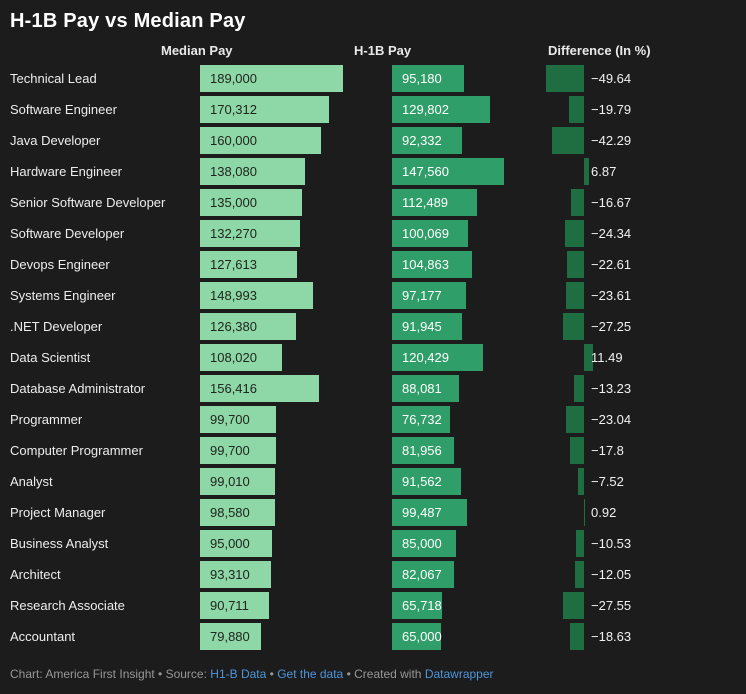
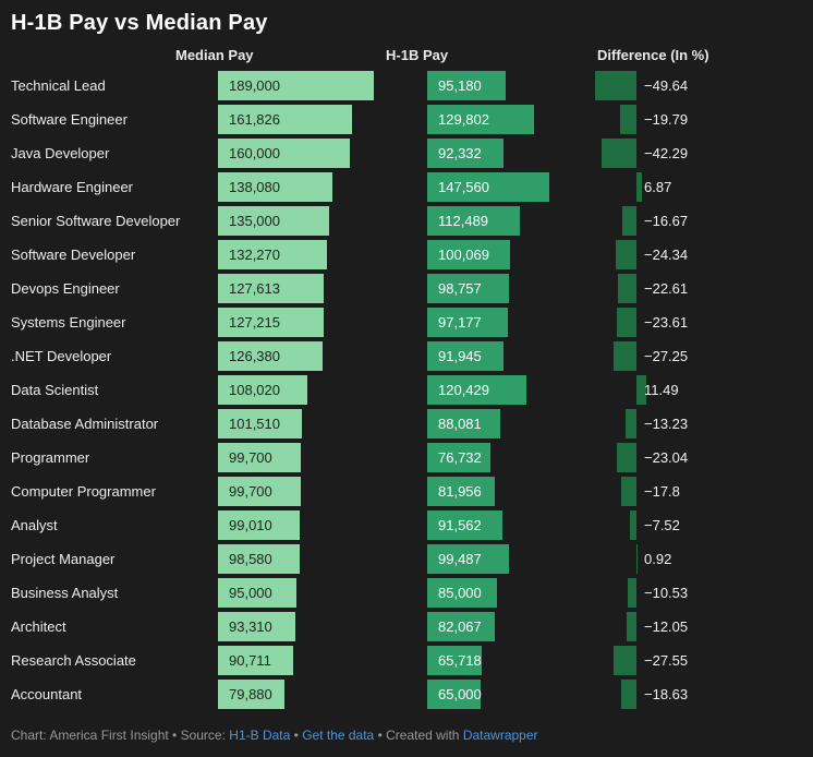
Median Pay/Software Engineer: 170,312 -> 161,826
H-1B Pay/Devops Engineer: 104,863 -> 98,757
Median Pay/Systems Engineer: 148,993 -> 127,215
Median Pay/Database Administrator: 156,416 -> 101,510
